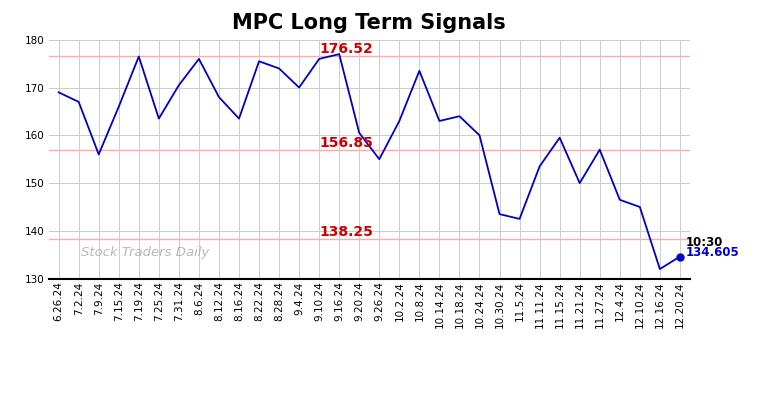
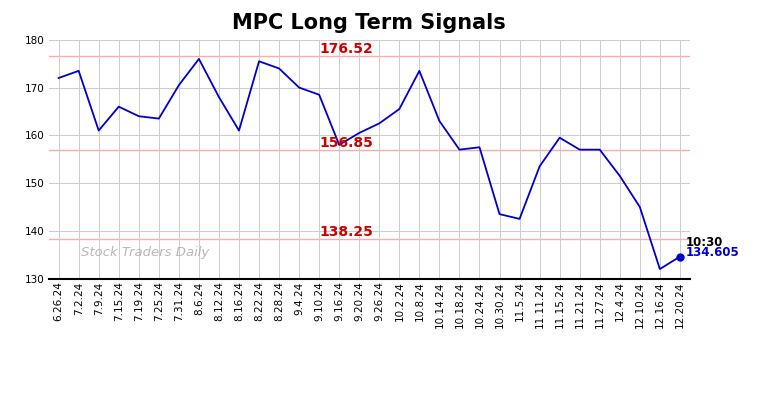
6.26.24: 169.0 -> 172.0
7.2.24: 167.0 -> 173.5
7.9.24: 156.0 -> 161.0
7.19.24: 176.5 -> 164.0
8.16.24: 163.5 -> 161.0
9.10.24: 176.0 -> 168.5
9.16.24: 177.0 -> 158.0
9.26.24: 155.0 -> 162.5
10.2.24: 163.0 -> 165.5
10.18.24: 164.0 -> 157.0
10.24.24: 160.0 -> 157.5
11.21.24: 150.0 -> 157.0
12.4.24: 146.5 -> 151.5
